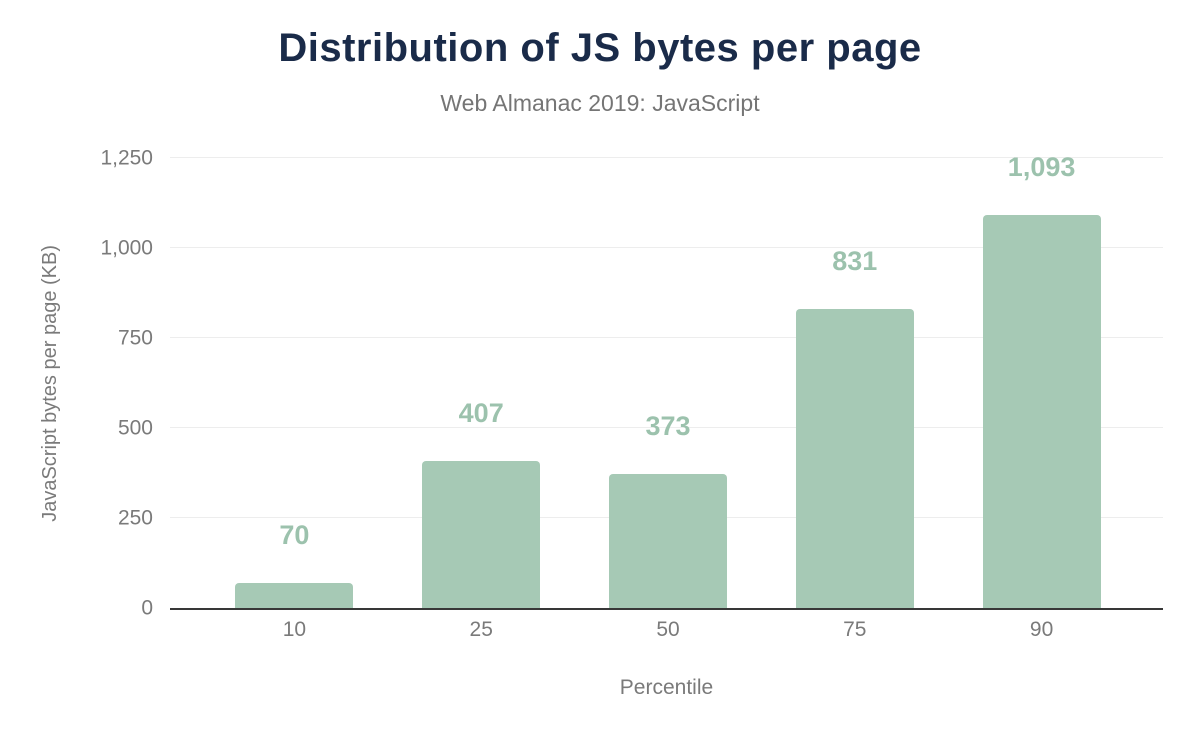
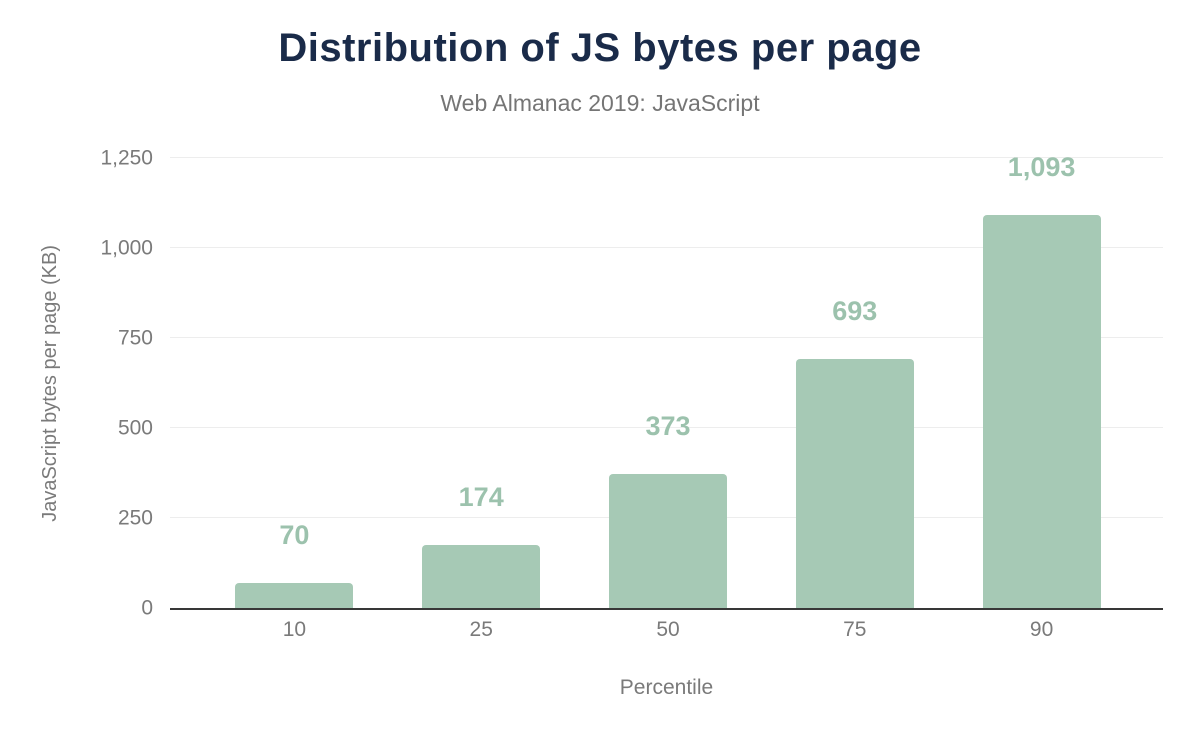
25: 407 -> 174
75: 831 -> 693
